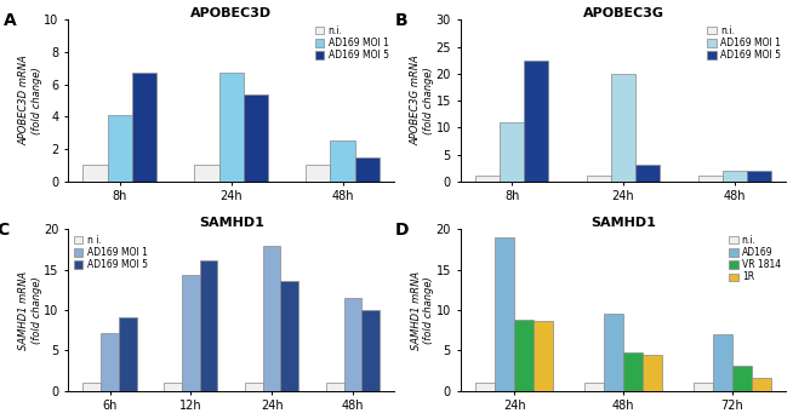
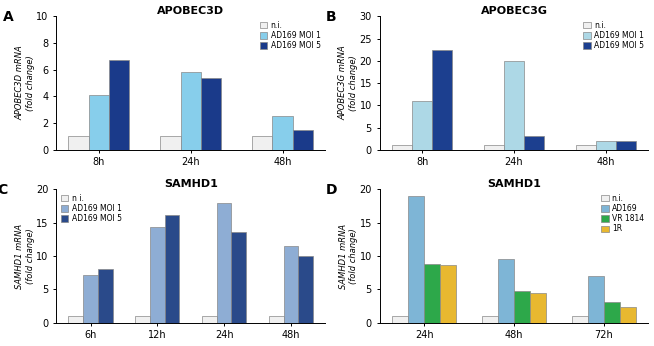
APOBEC3D/AD169 MOI 1/24h: 6.7 -> 5.8
AD169 MOI 5/6h: 9.1 -> 8.0
1R/72h: 1.6 -> 2.4
